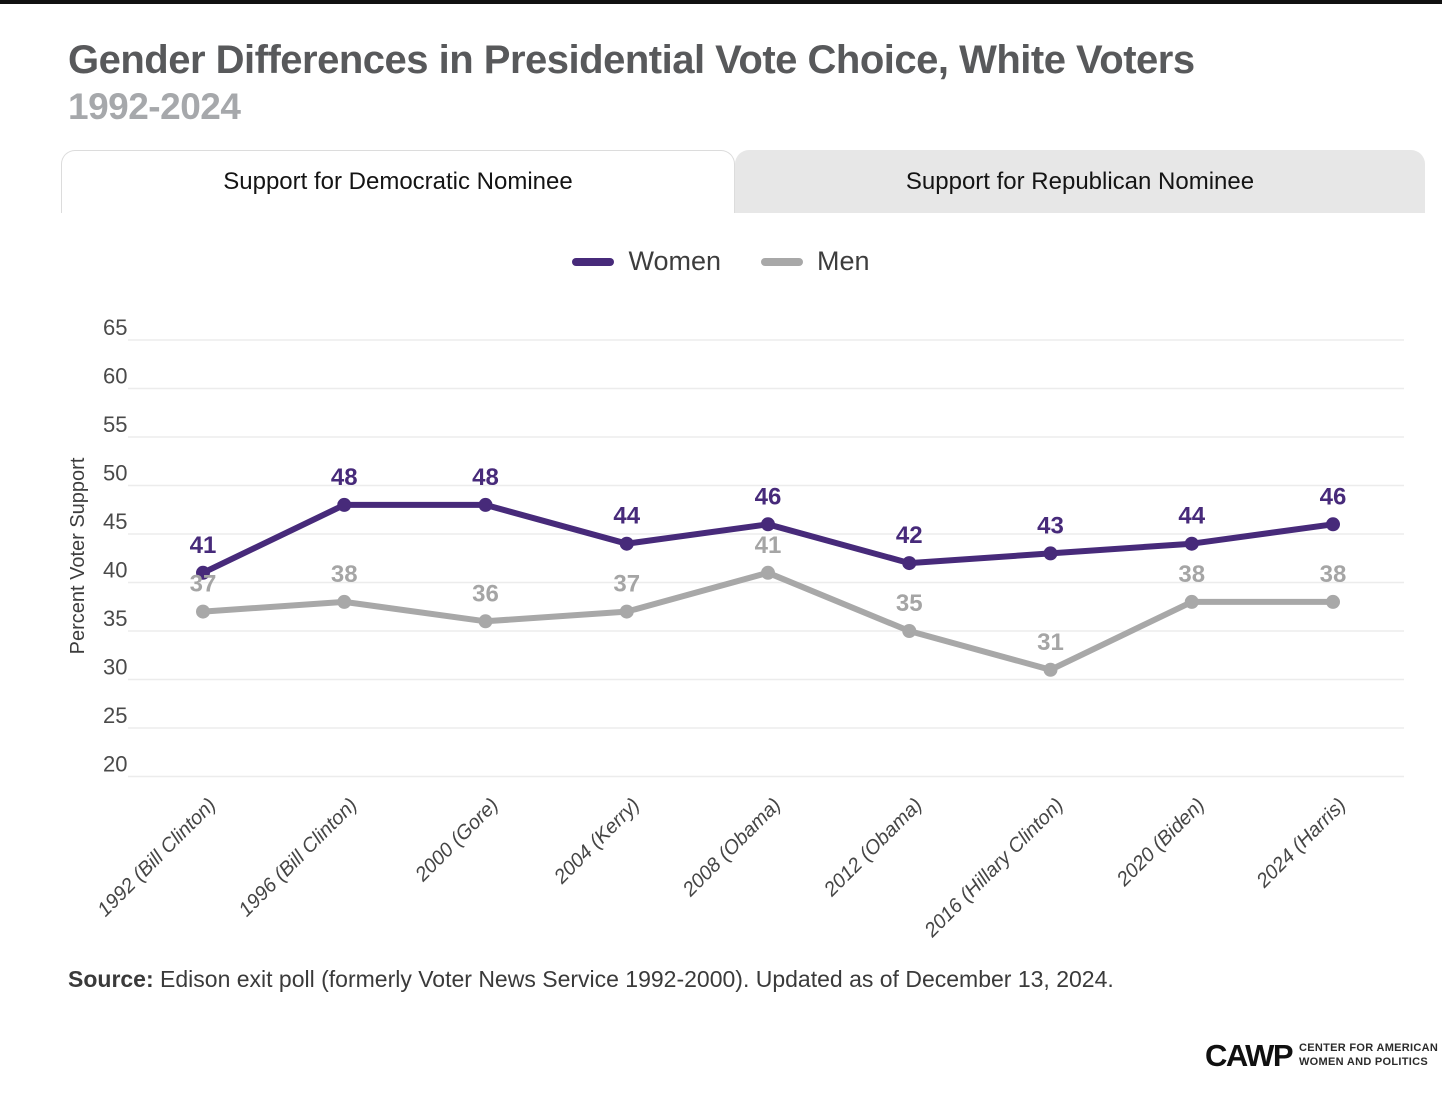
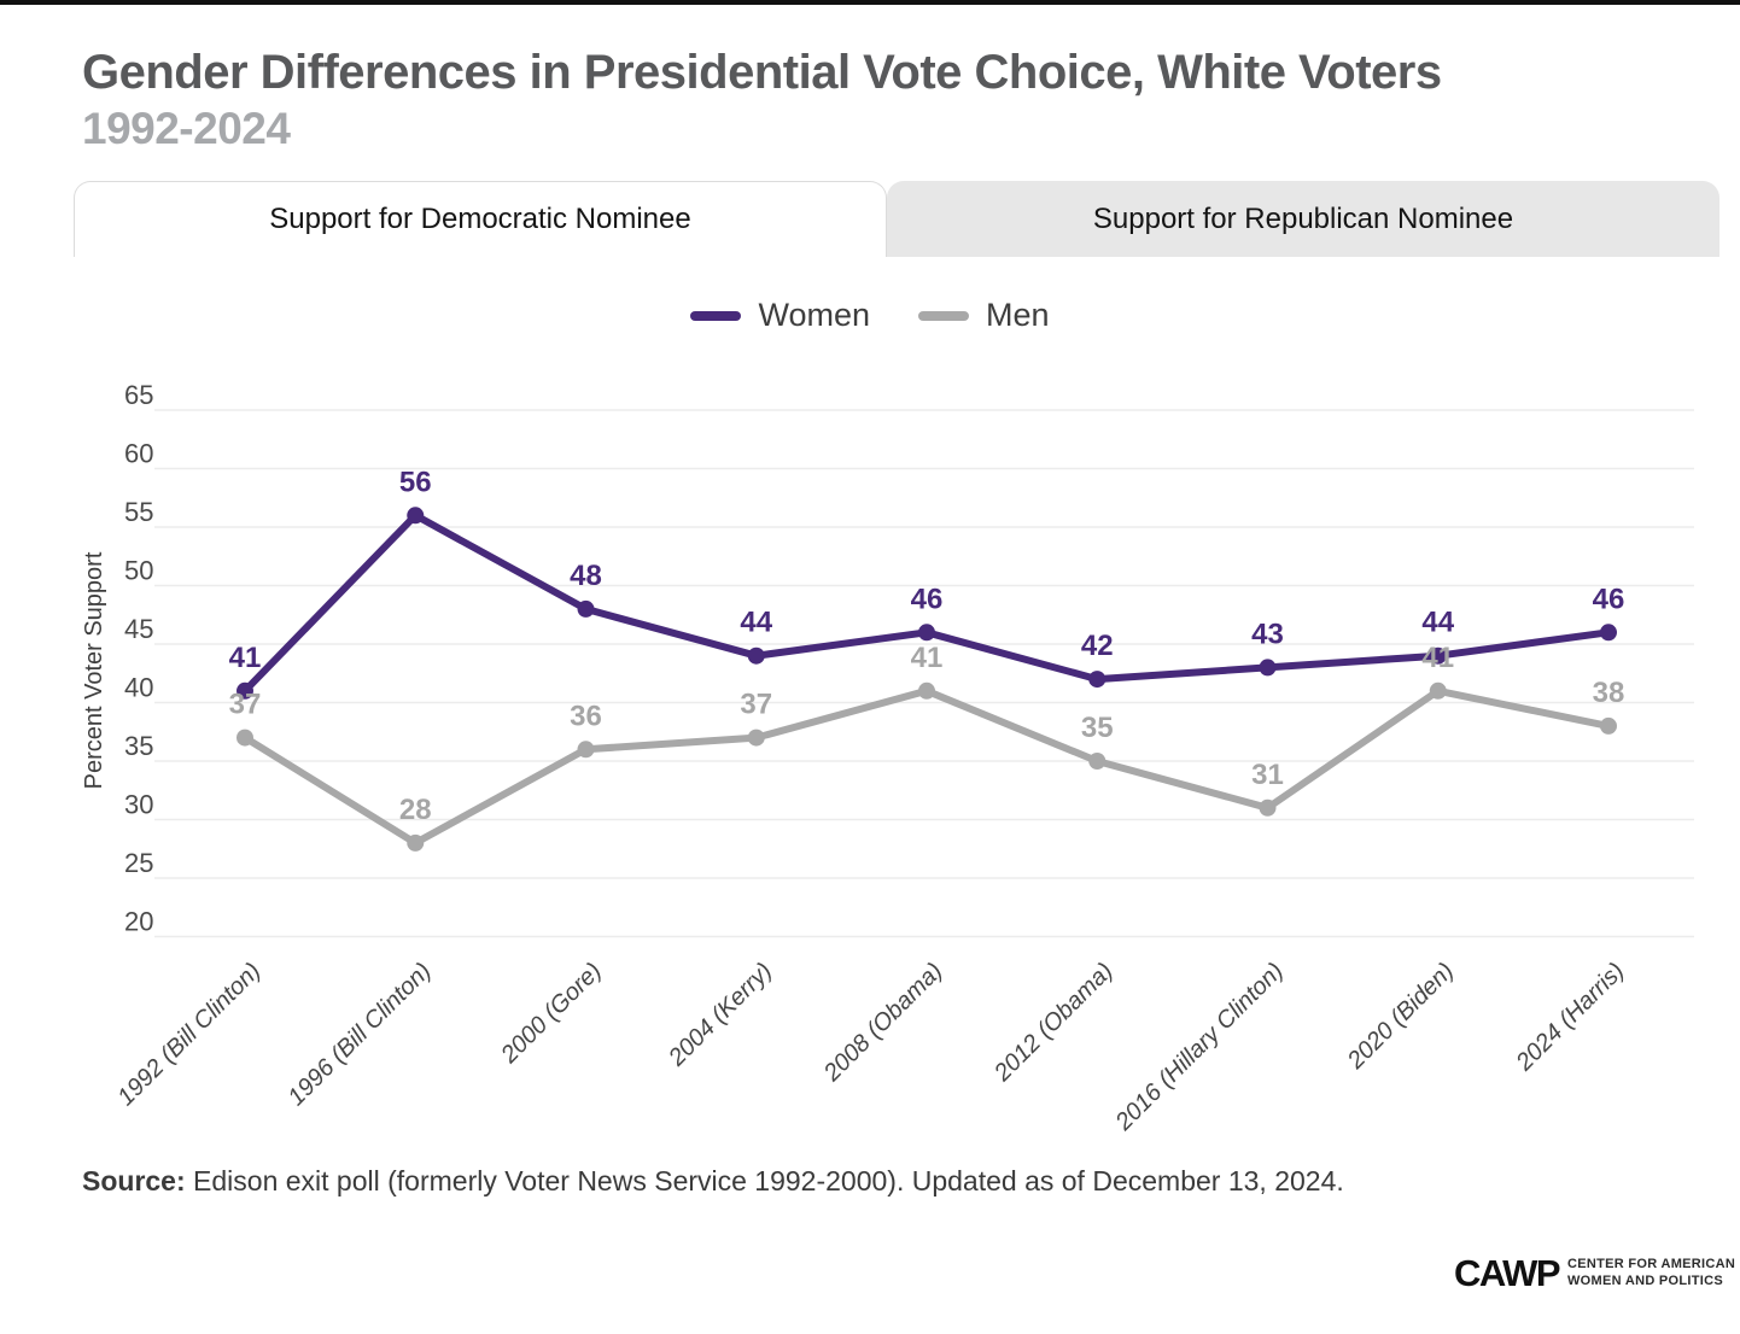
Women/1996 (Bill Clinton): 48 -> 56
Men/1996 (Bill Clinton): 38 -> 28
Men/2020 (Biden): 38 -> 41
